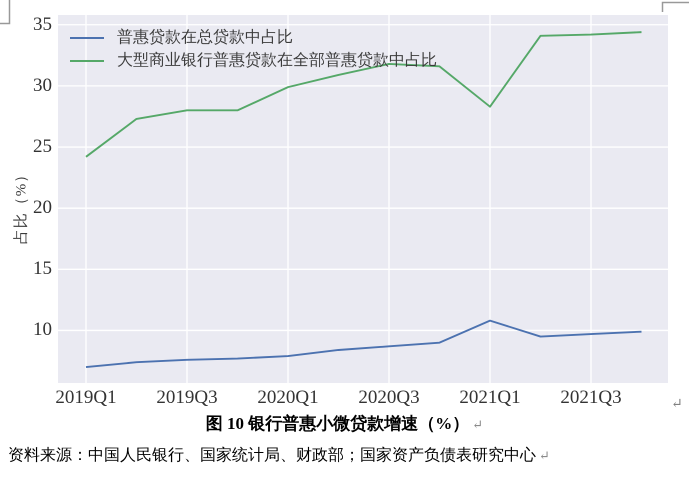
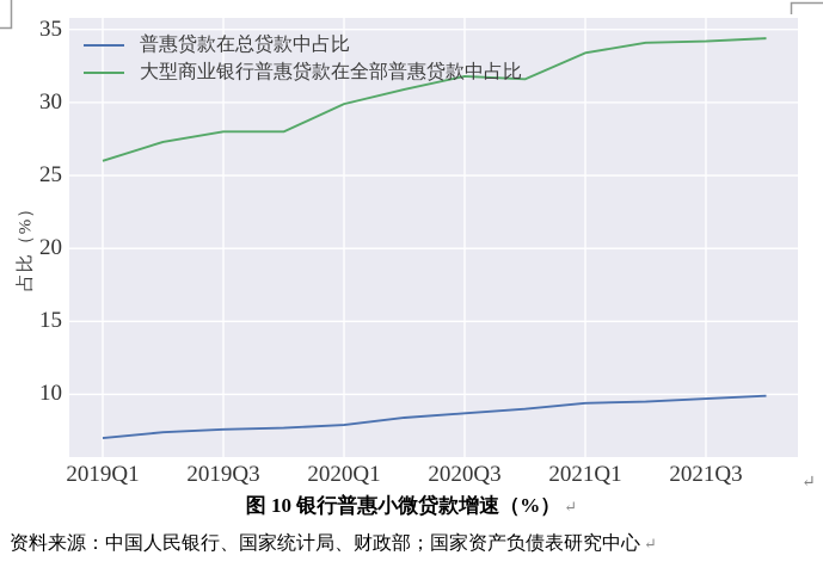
大型商业银行普惠贷款在全部普惠贷款中占比/2019Q1: 24.2 -> 26.0
普惠贷款在总贷款中占比/2021Q1: 10.8 -> 9.4
大型商业银行普惠贷款在全部普惠贷款中占比/2021Q1: 28.3 -> 33.4
